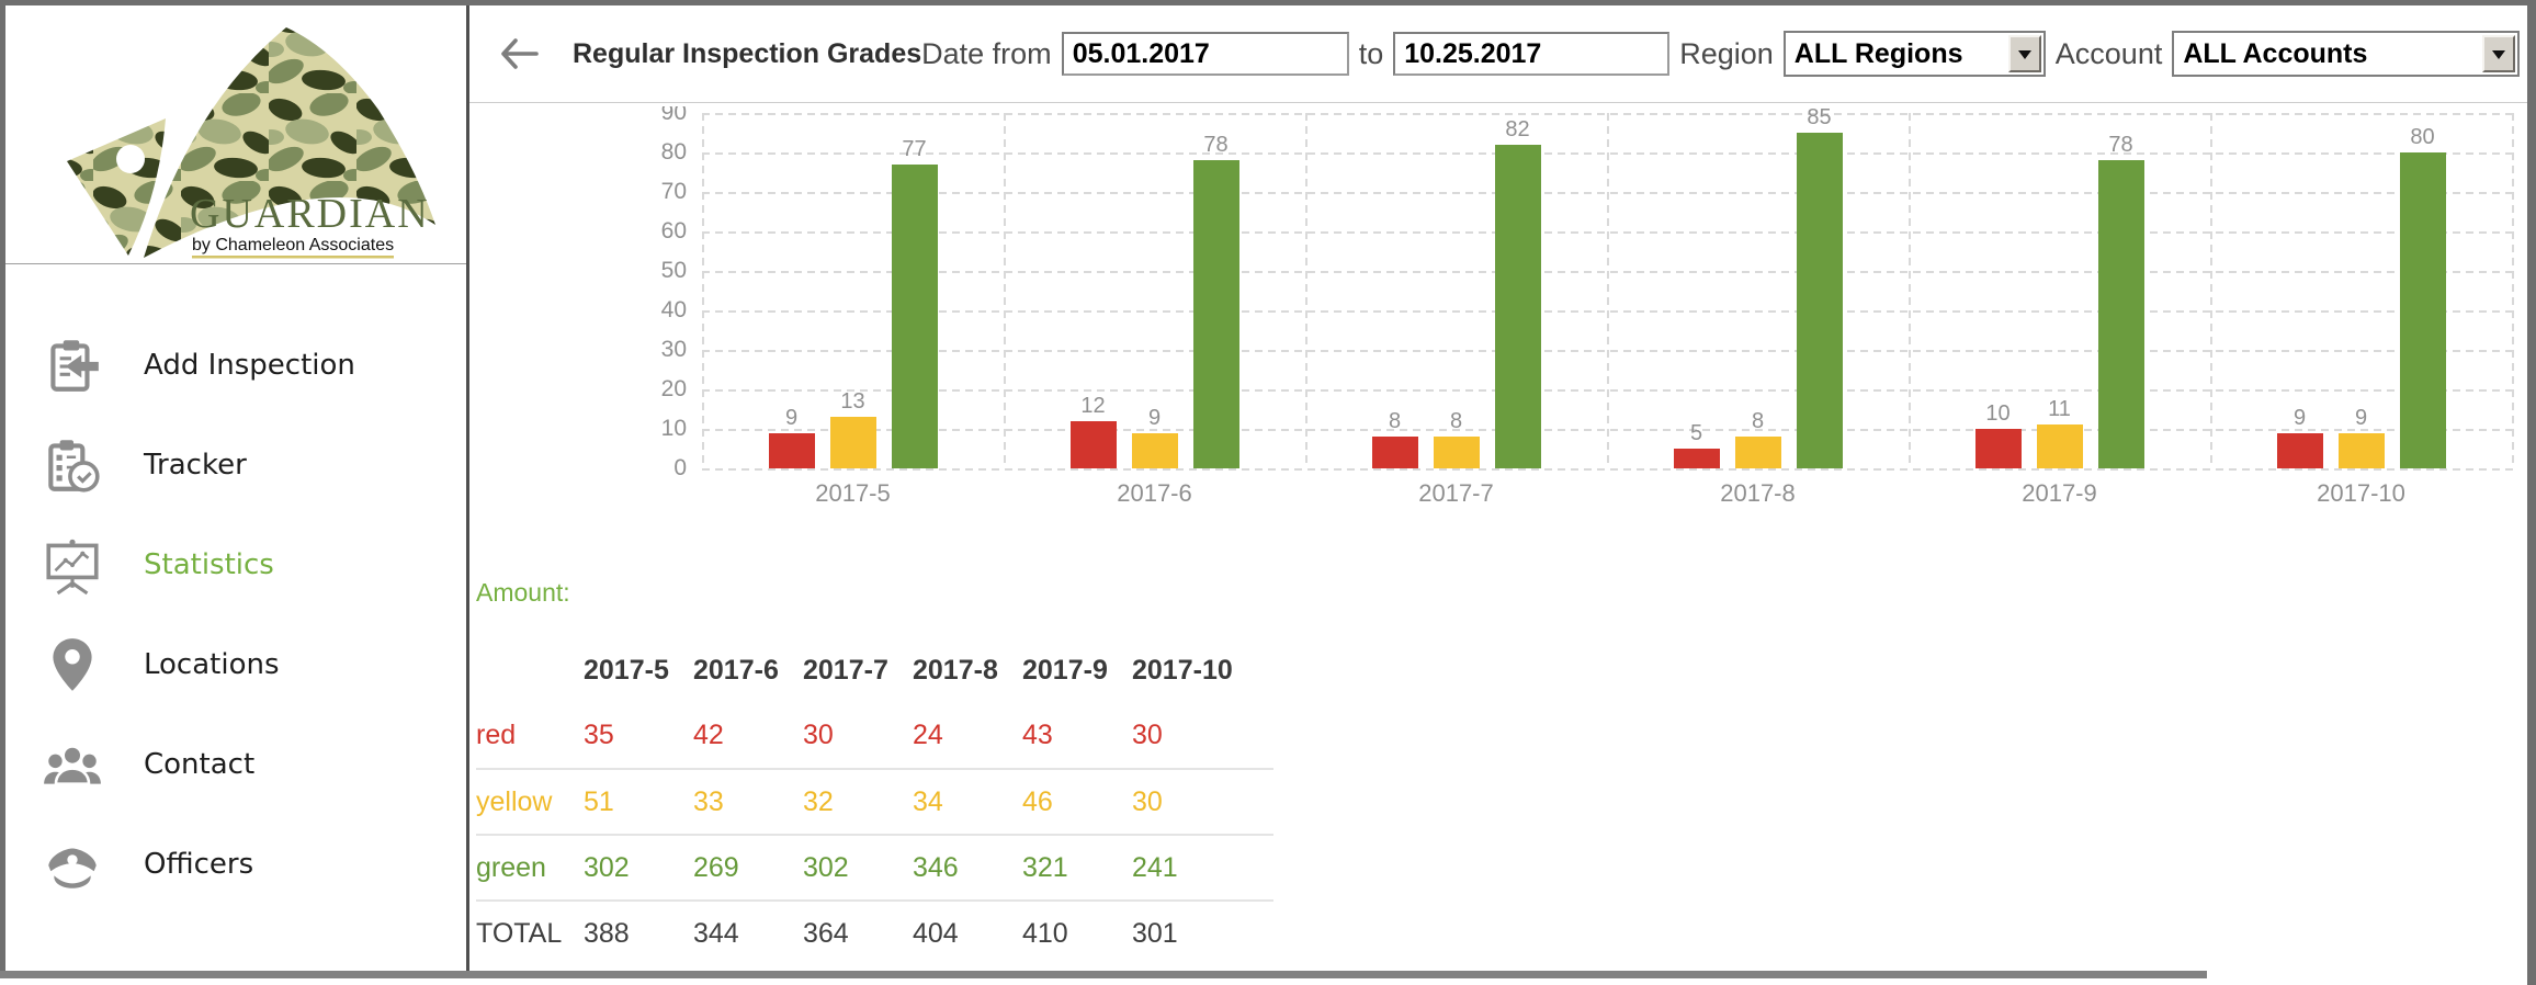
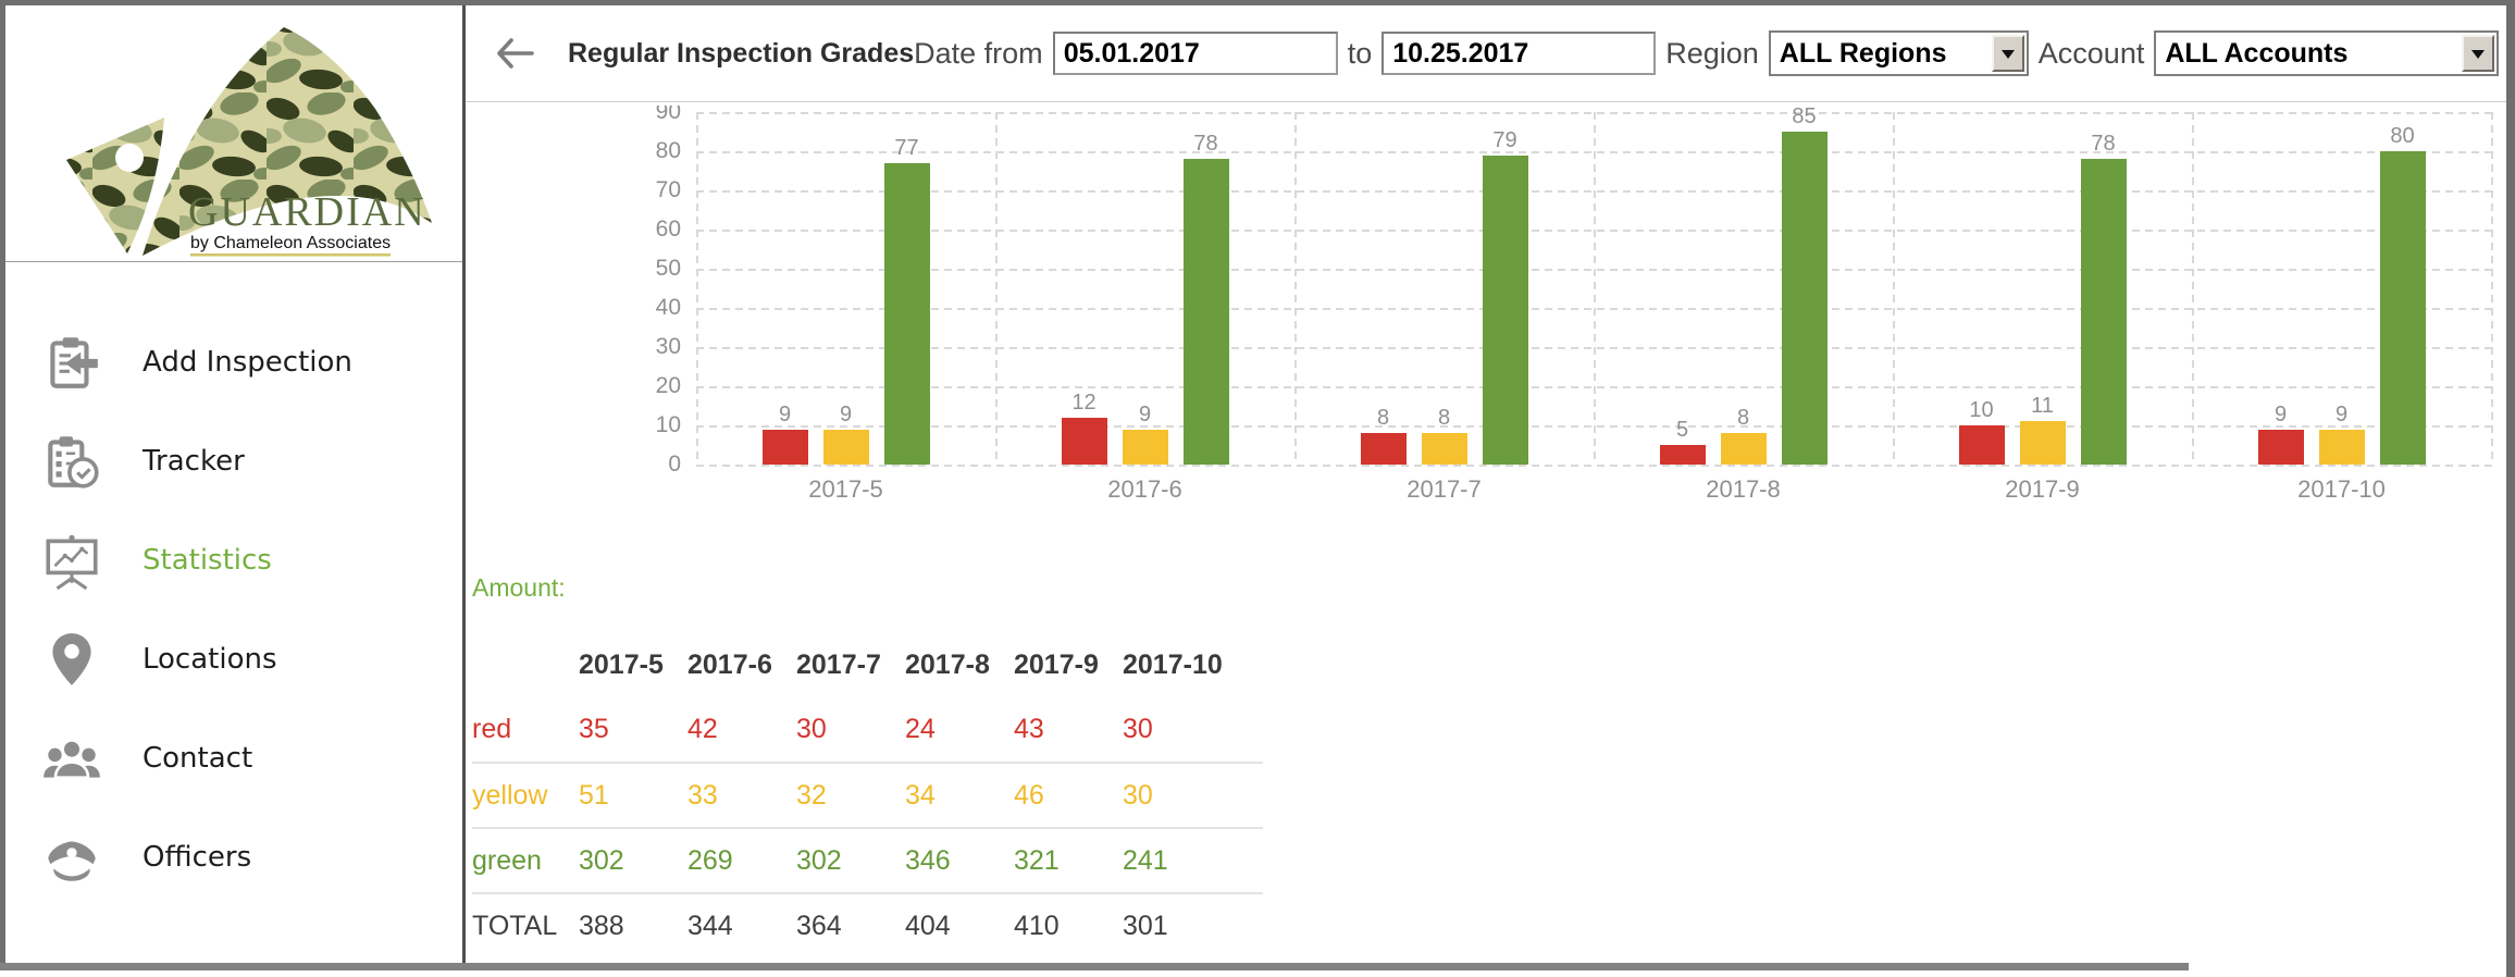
yellow/2017-5: 13 -> 9
green/2017-7: 82 -> 79
